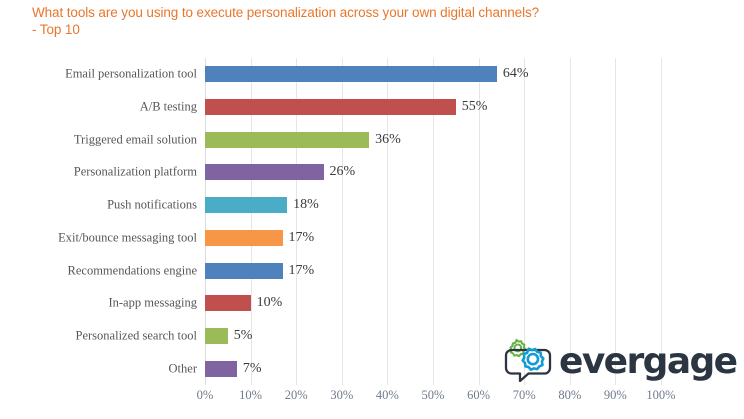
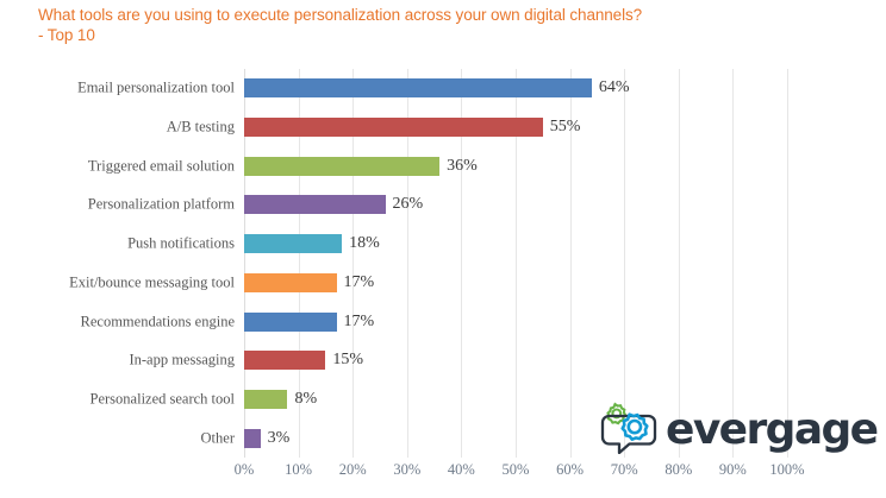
In-app messaging: 10% -> 15%
Personalized search tool: 5% -> 8%
Other: 7% -> 3%
